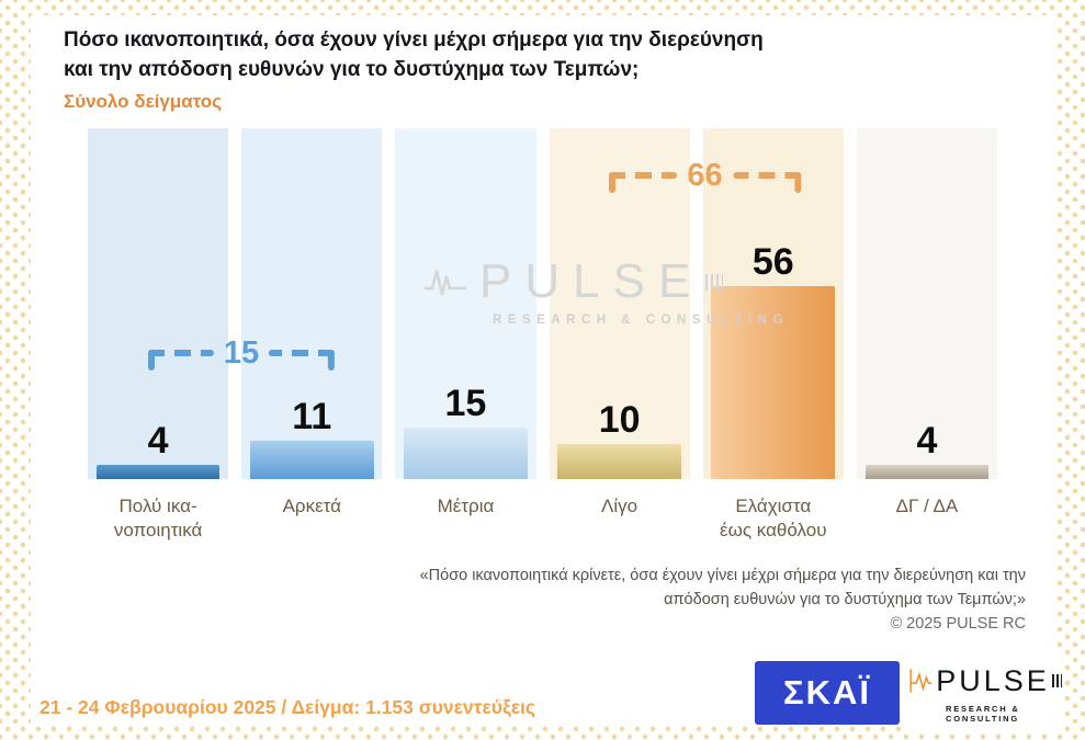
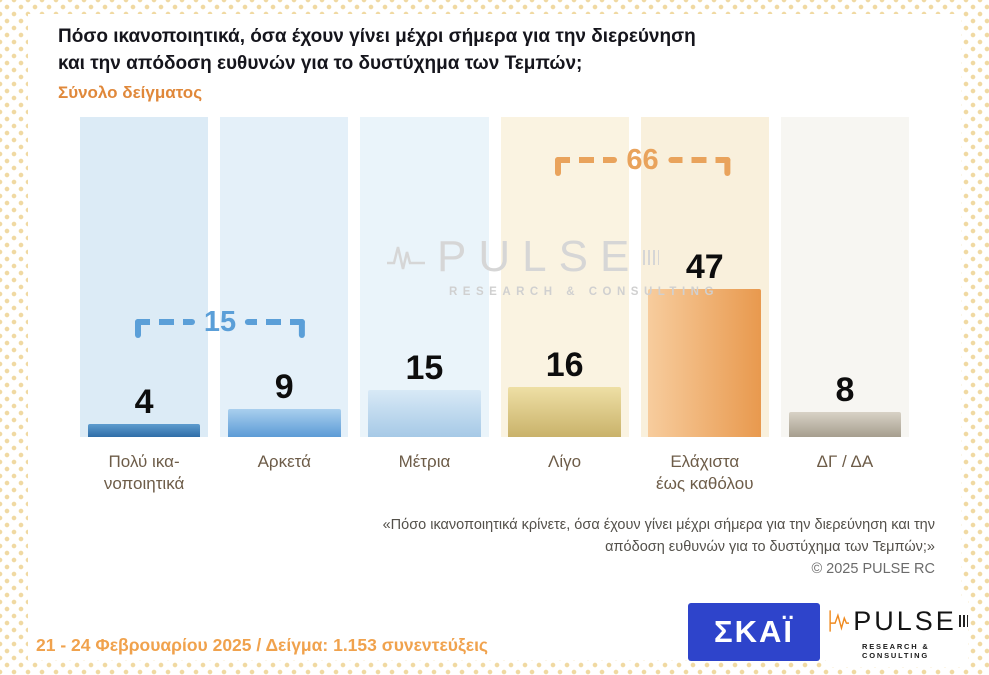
Αρκετά: 11 -> 9
Λίγο: 10 -> 16
Ελάχιστα έως καθόλου: 56 -> 47
ΔΓ / ΔΑ: 4 -> 8
